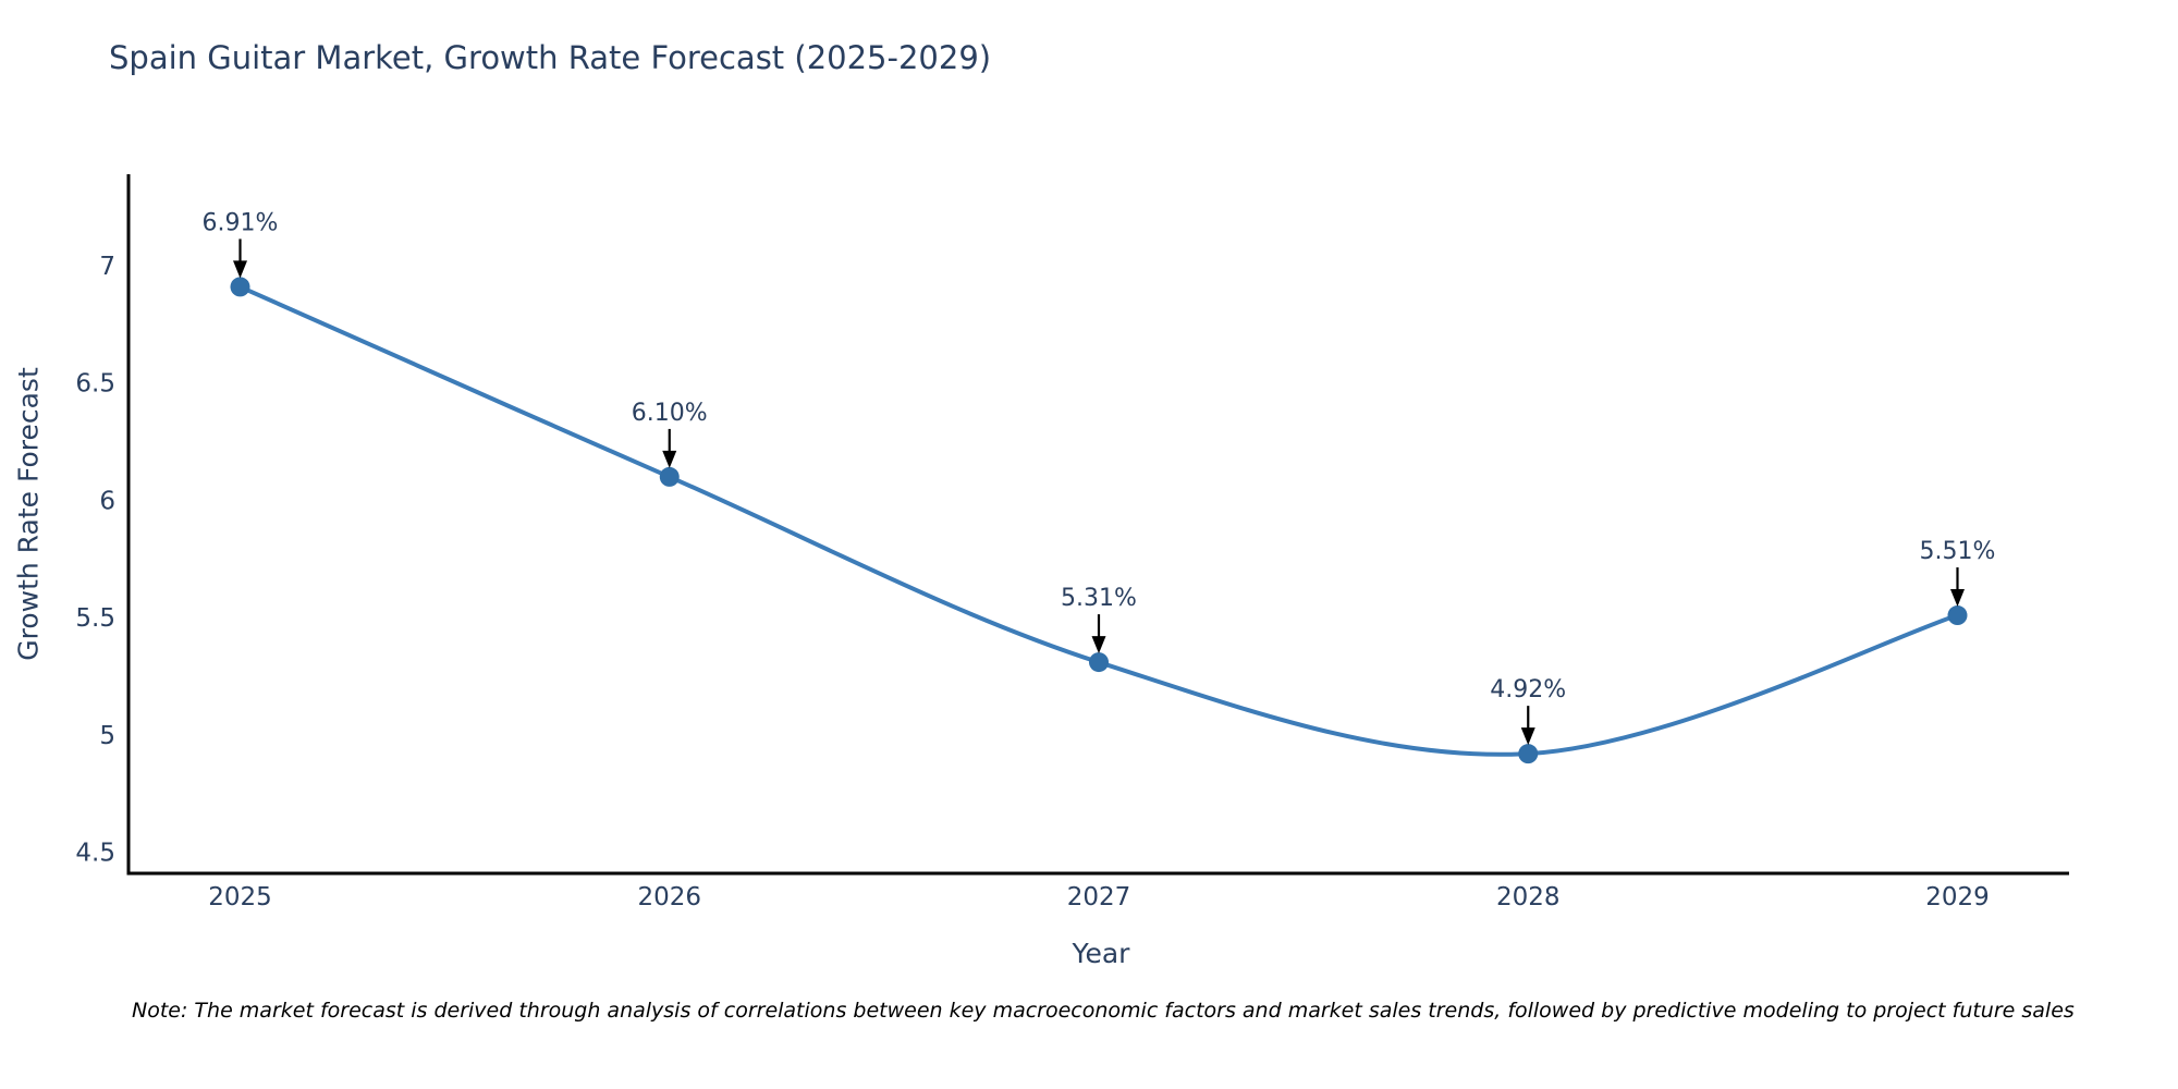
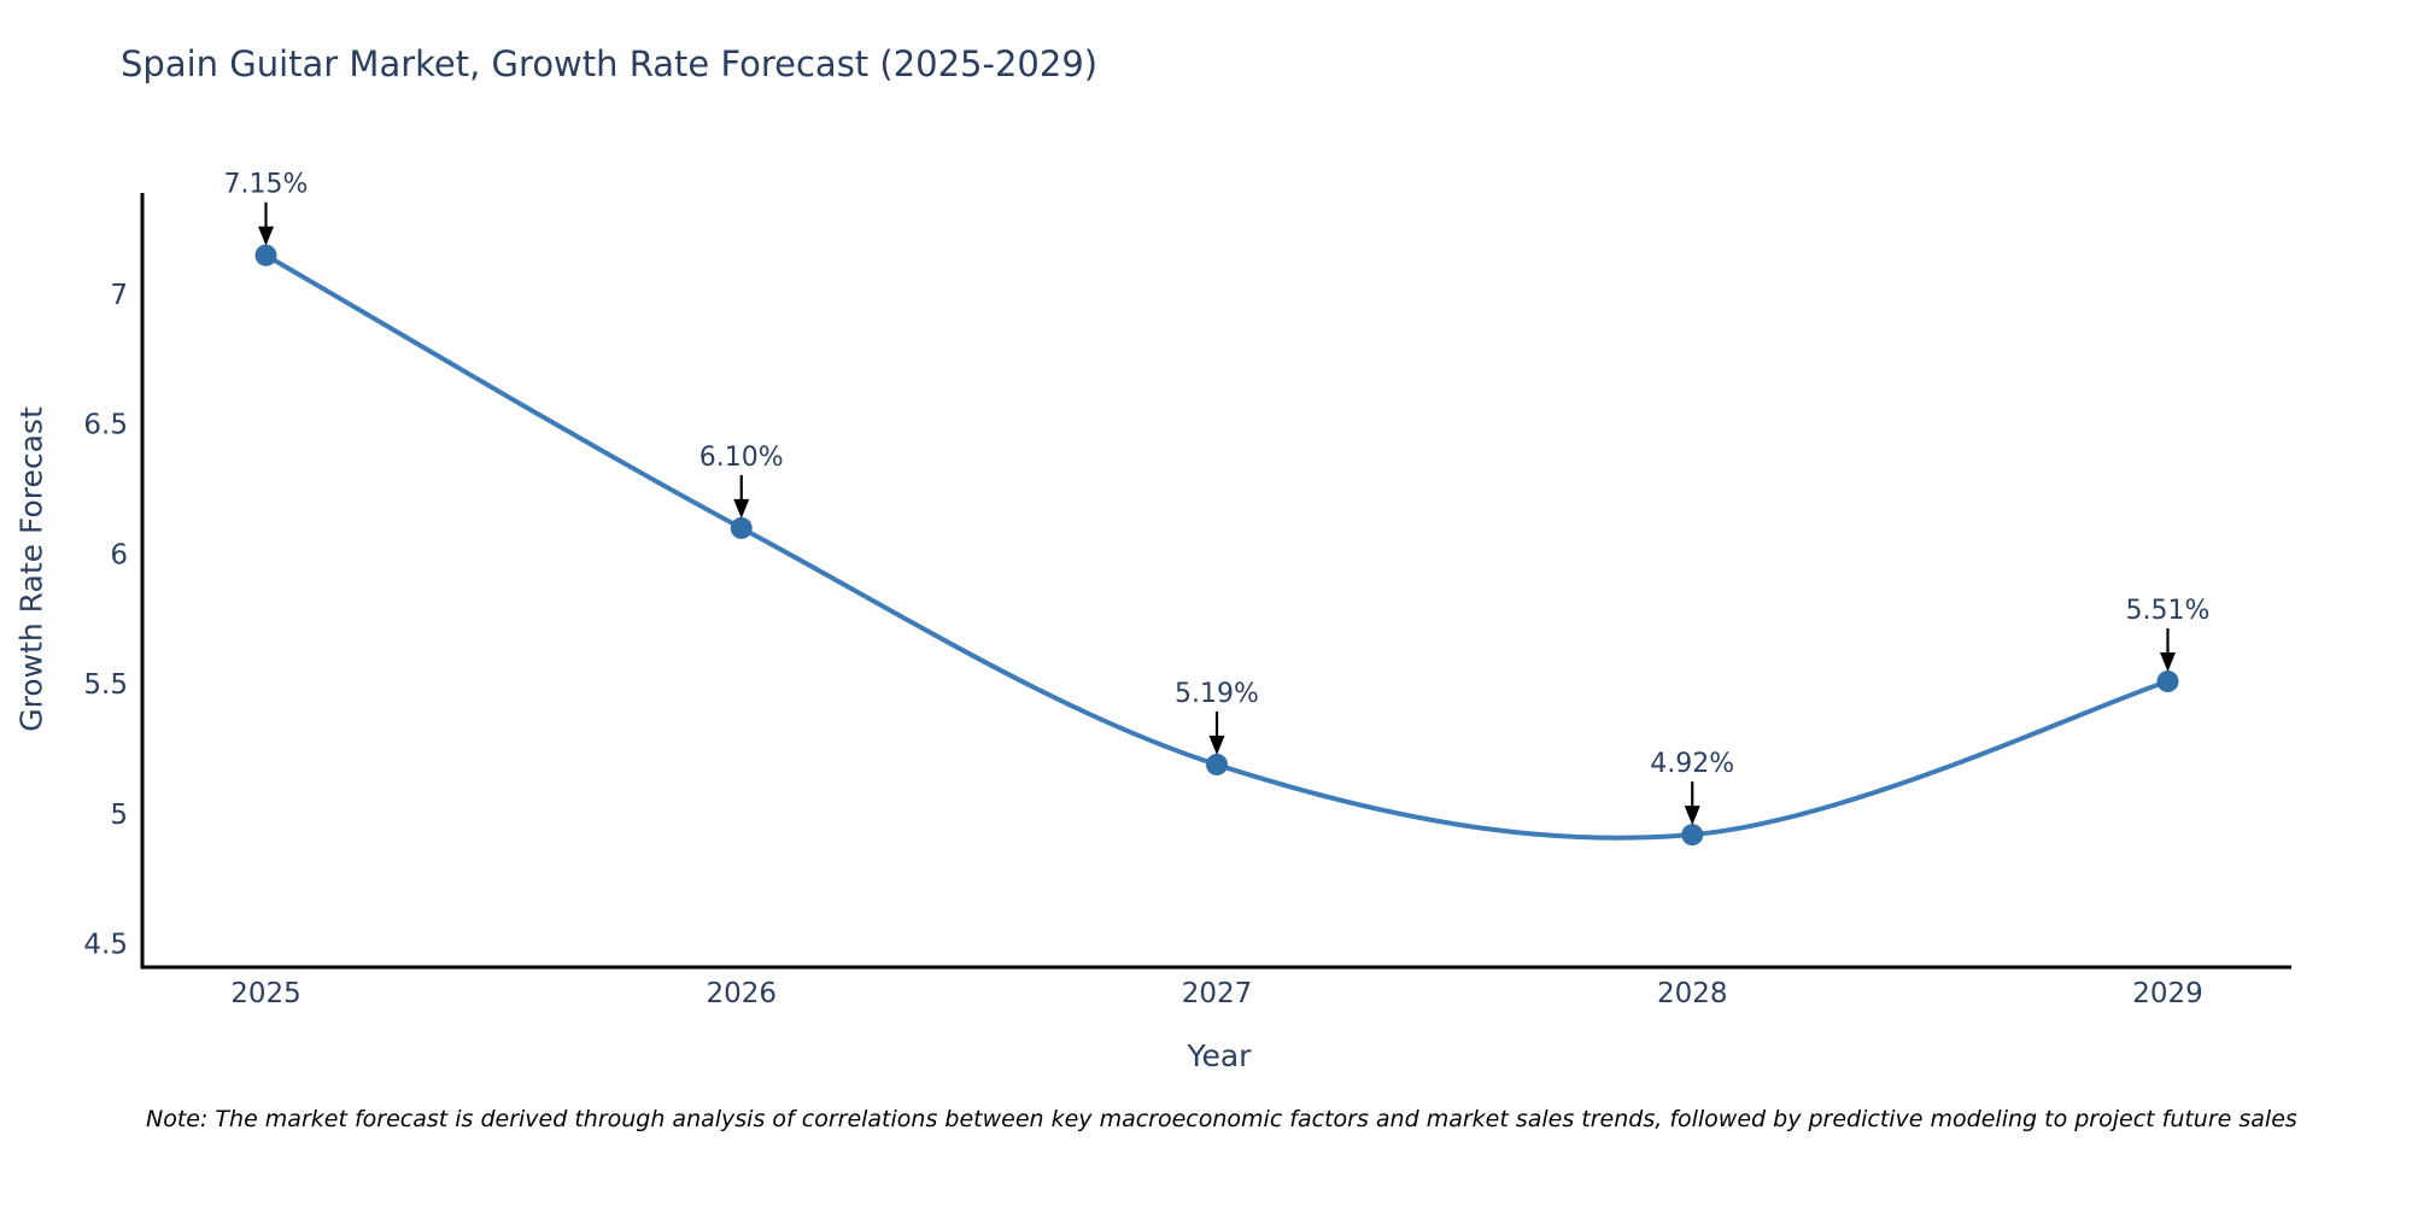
2025: 6.91% -> 7.15%
2027: 5.31% -> 5.19%
